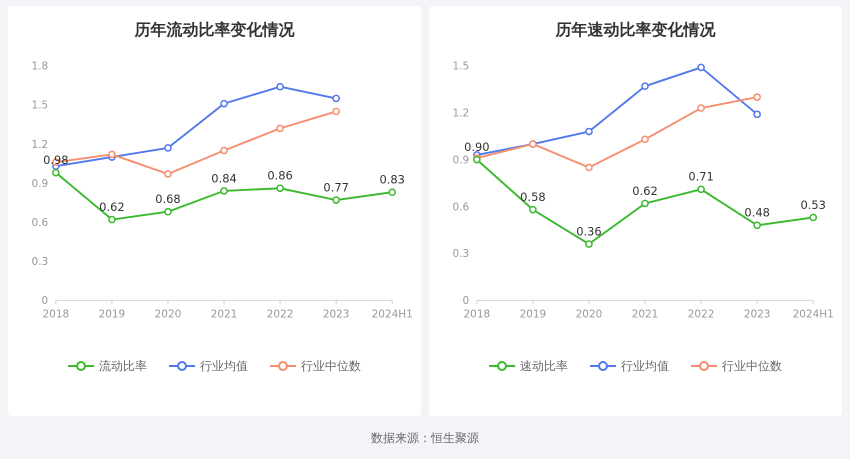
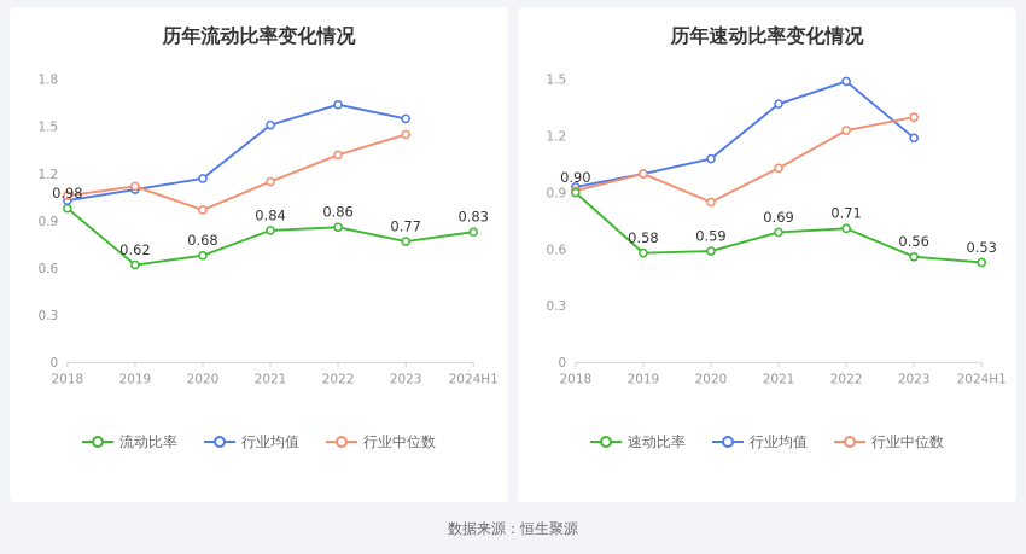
历年速动比率变化情况/速动比率/2020: 0.36 -> 0.59
历年速动比率变化情况/速动比率/2021: 0.62 -> 0.69
历年速动比率变化情况/速动比率/2023: 0.48 -> 0.56
